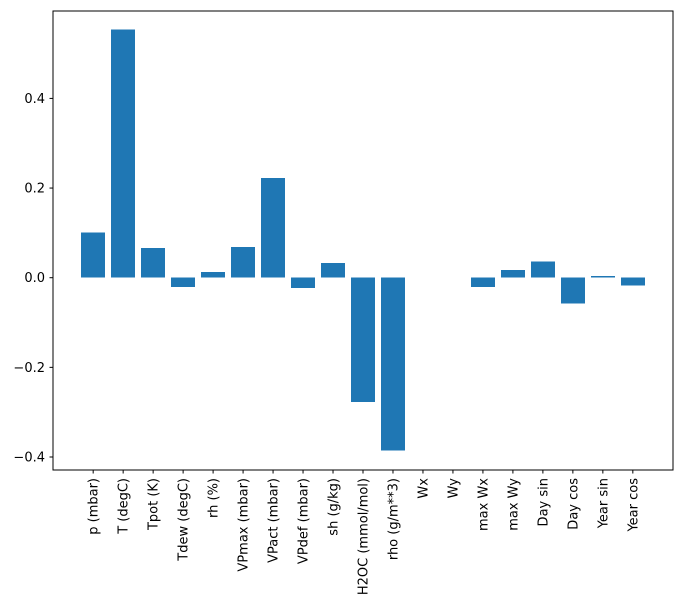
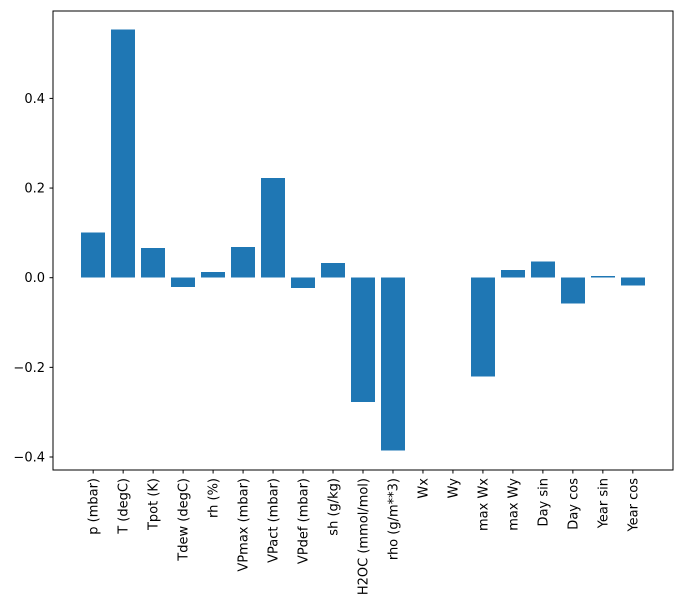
max Wx: -0.02 -> -0.22
